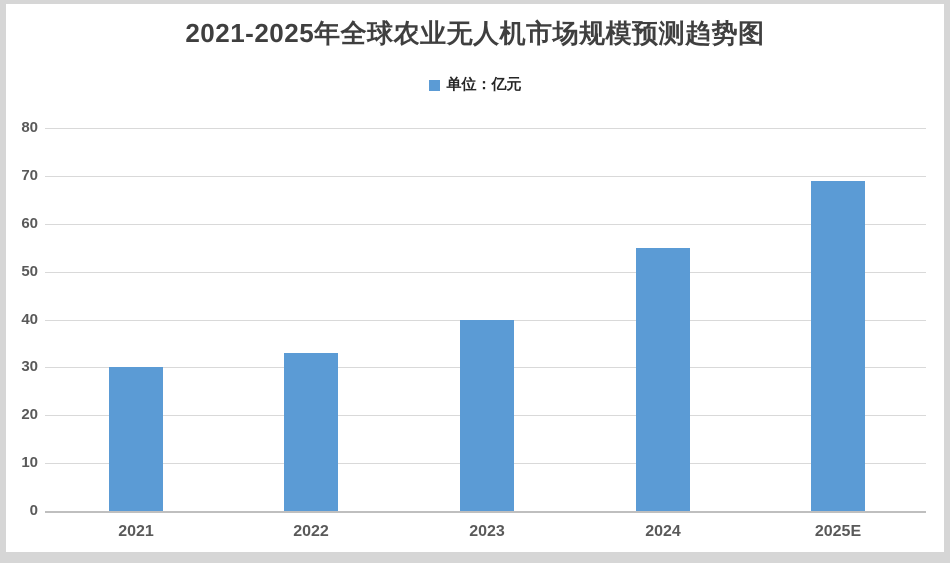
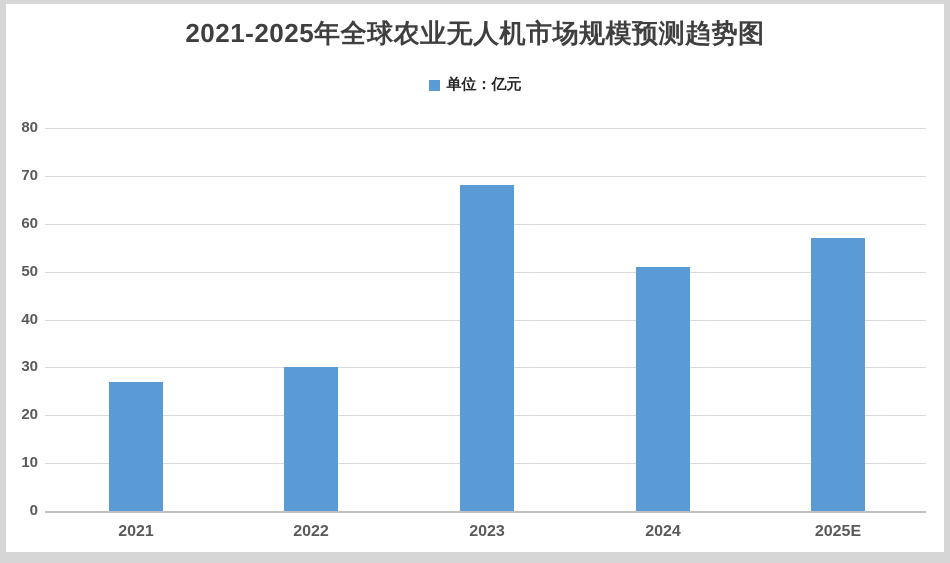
2021: 30 -> 27
2022: 33 -> 30
2023: 40 -> 68
2024: 55 -> 51
2025E: 69 -> 57
